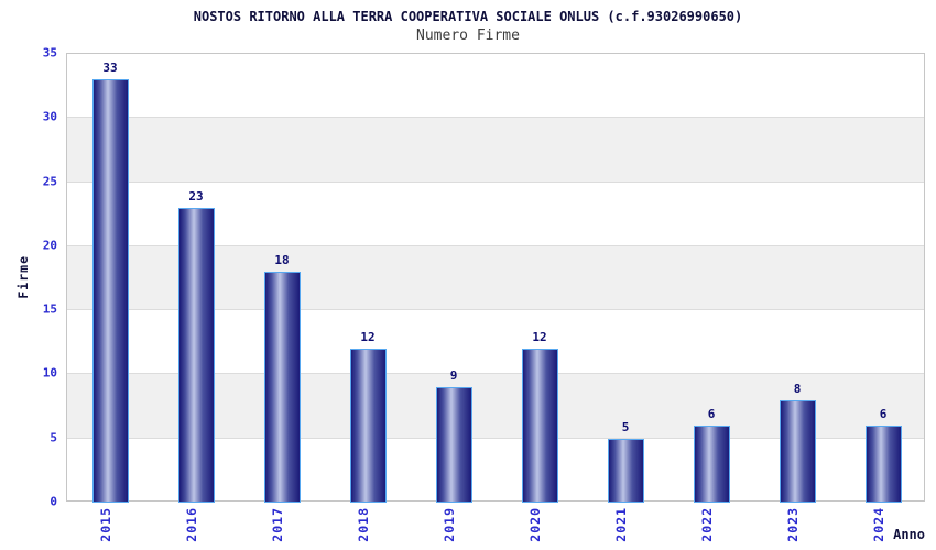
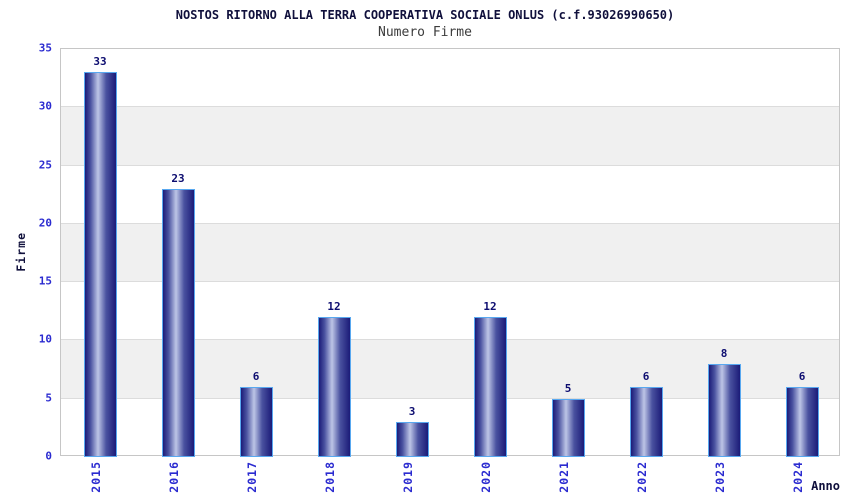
2017: 18 -> 6
2019: 9 -> 3
